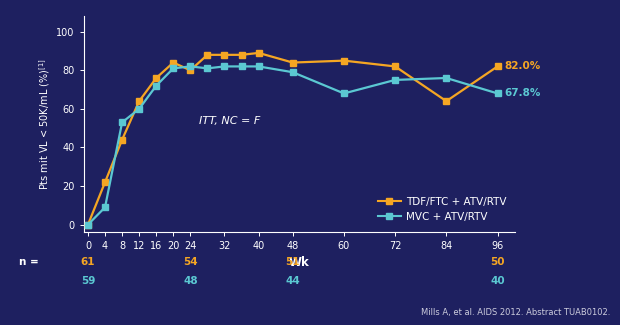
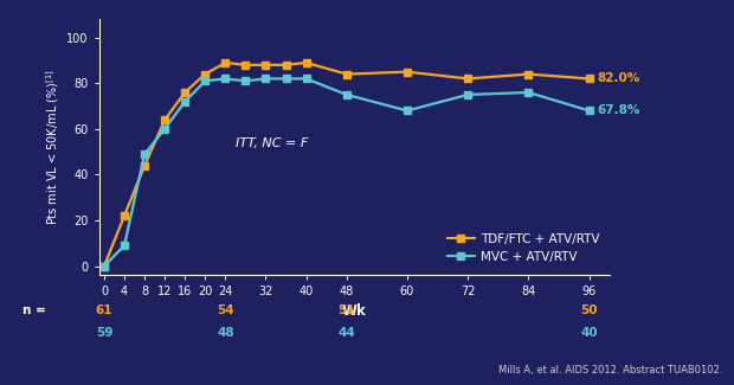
MVC + ATV/RTV/8: 53 -> 49
TDF/FTC + ATV/RTV/24: 80 -> 89
MVC + ATV/RTV/48: 79 -> 75
TDF/FTC + ATV/RTV/84: 64 -> 84
